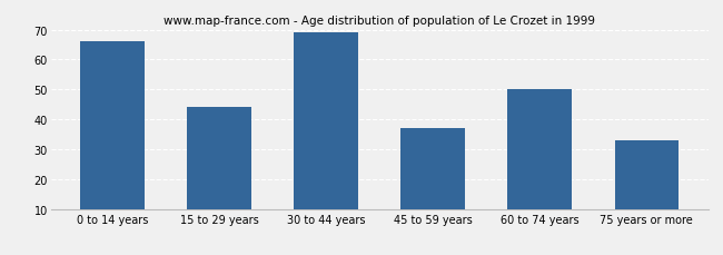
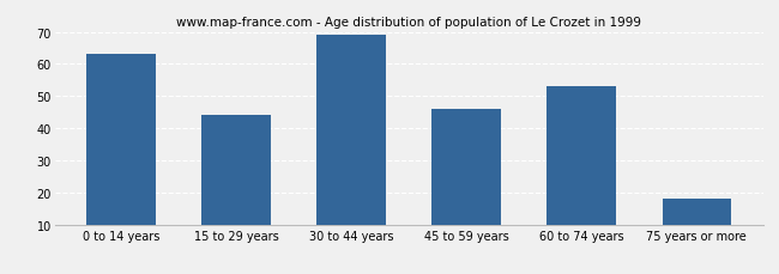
0 to 14 years: 66 -> 63
45 to 59 years: 37 -> 46
60 to 74 years: 50 -> 53
75 years or more: 33 -> 18
